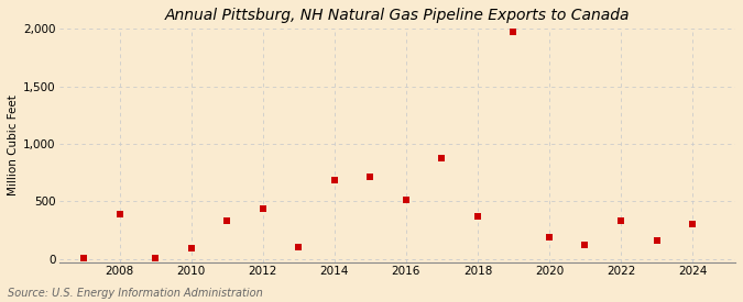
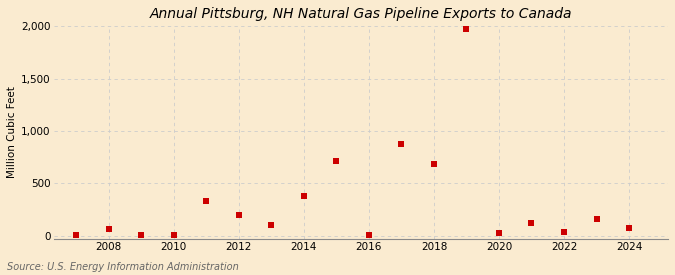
2008: 390 -> 60
2010: 90 -> 0
2012: 440 -> 200
2014: 680 -> 380
2016: 510 -> 10
2018: 370 -> 680
2020: 190 -> 20
2022: 330 -> 40
2024: 300 -> 70
